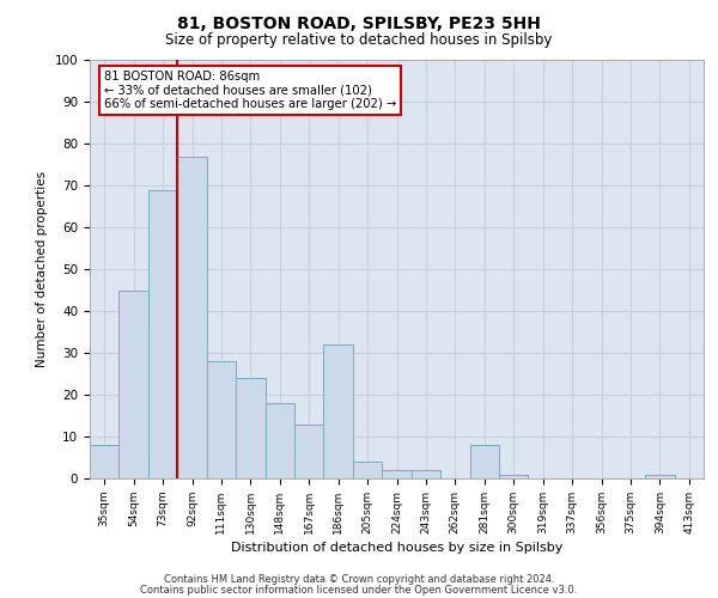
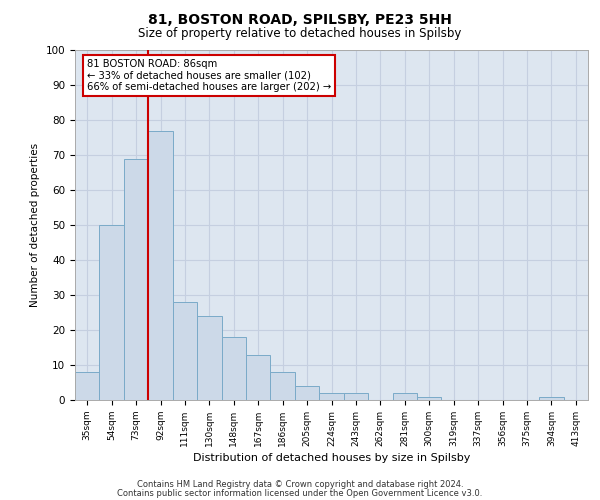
54sqm: 45 -> 50
186sqm: 32 -> 8
281sqm: 8 -> 2
